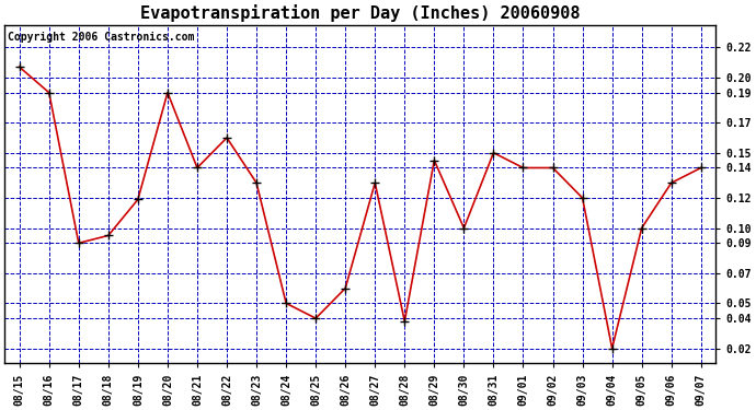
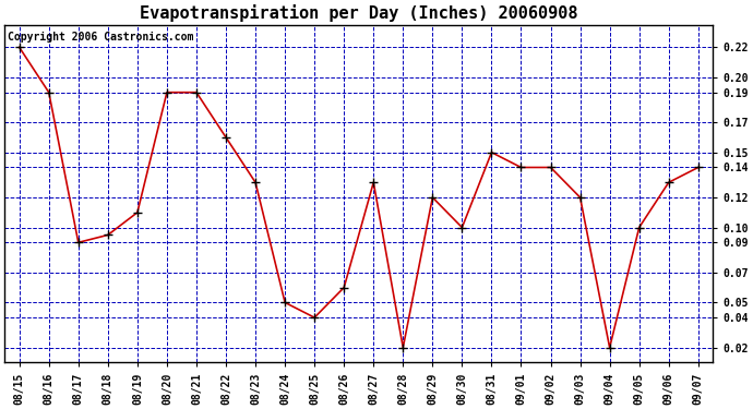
08/15: 0.207 -> 0.220
08/19: 0.119 -> 0.110
08/21: 0.140 -> 0.190
08/28: 0.038 -> 0.020
08/29: 0.145 -> 0.120
